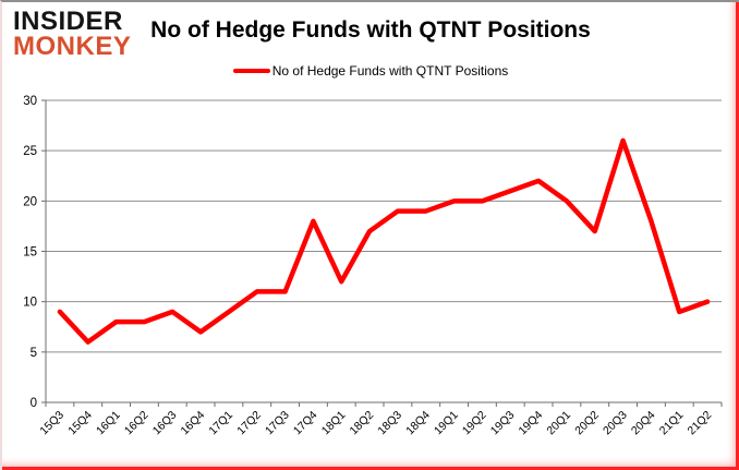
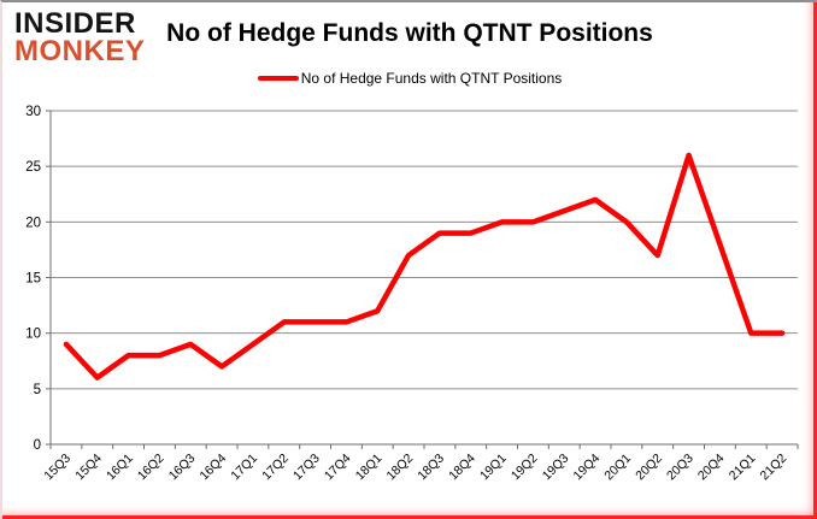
17Q4: 18 -> 11
21Q1: 9 -> 10
